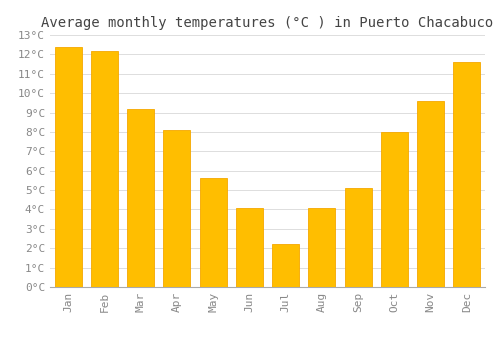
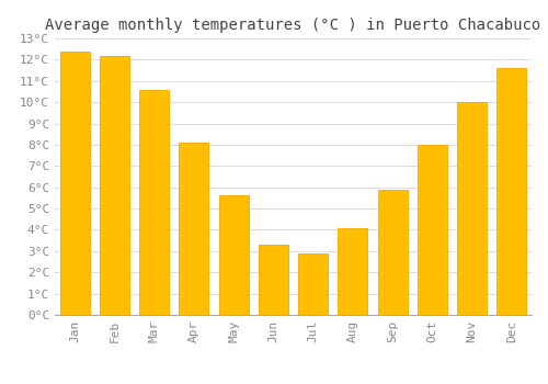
Mar: 9.2°C -> 10.6°C
Jun: 4.1°C -> 3.3°C
Jul: 2.2°C -> 2.9°C
Sep: 5.1°C -> 5.9°C
Nov: 9.6°C -> 10.0°C
